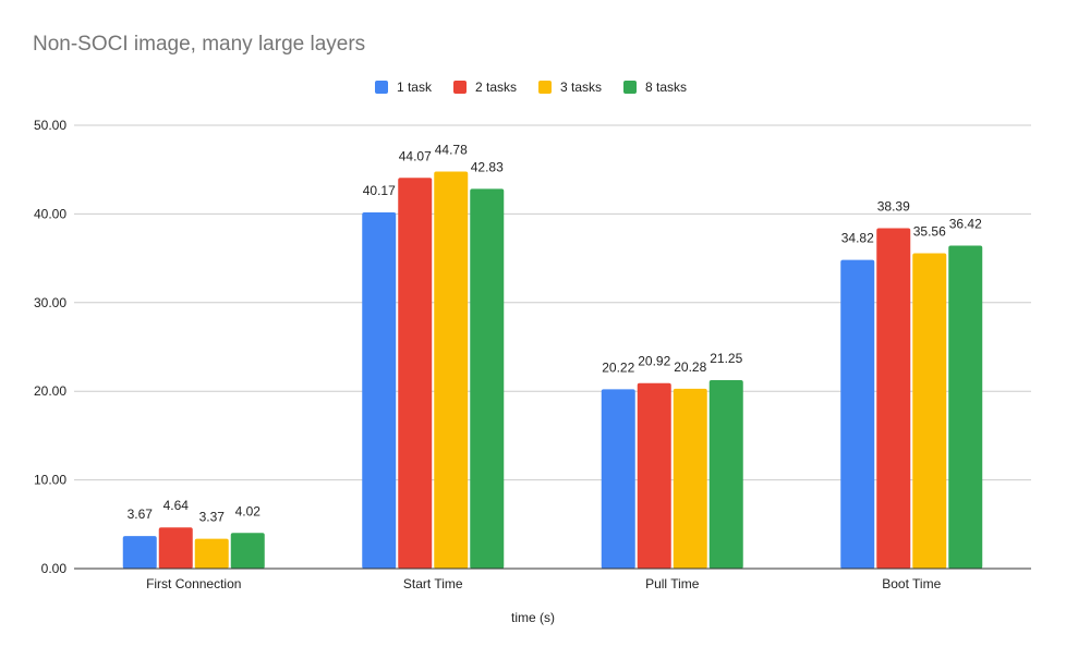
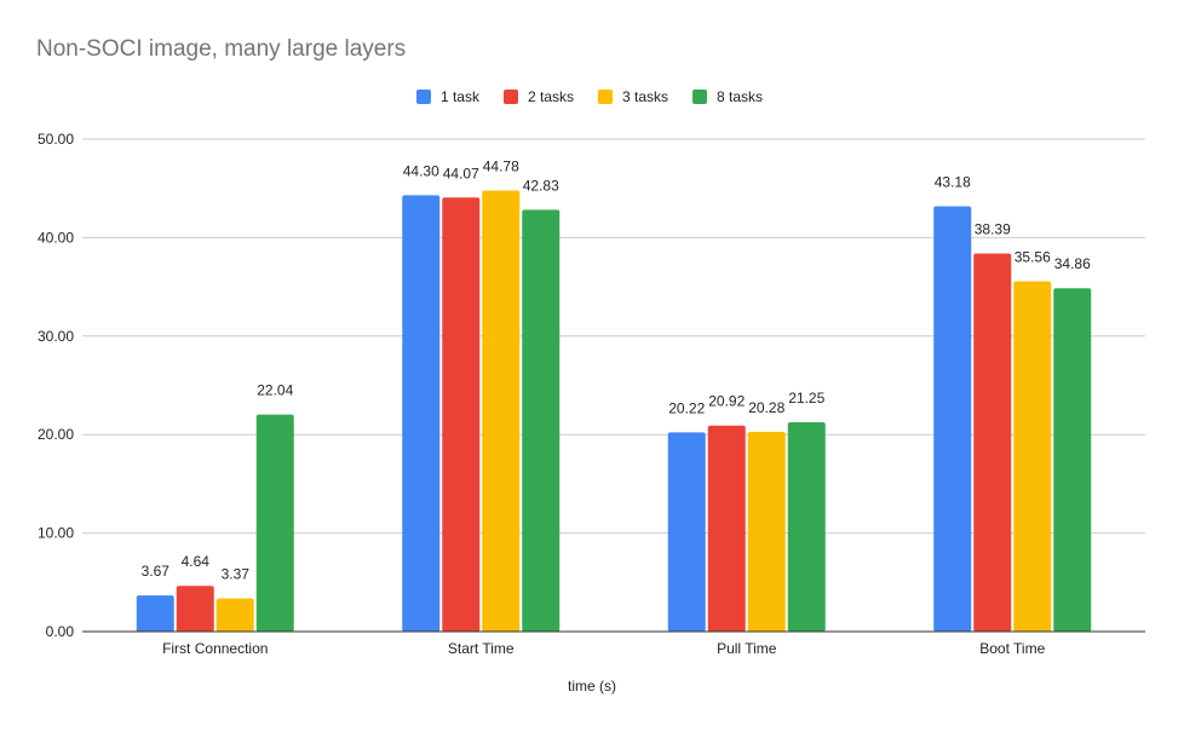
8 tasks/First Connection: 4.02 -> 22.04
1 task/Start Time: 40.17 -> 44.30
1 task/Boot Time: 34.82 -> 43.18
8 tasks/Boot Time: 36.42 -> 34.86
